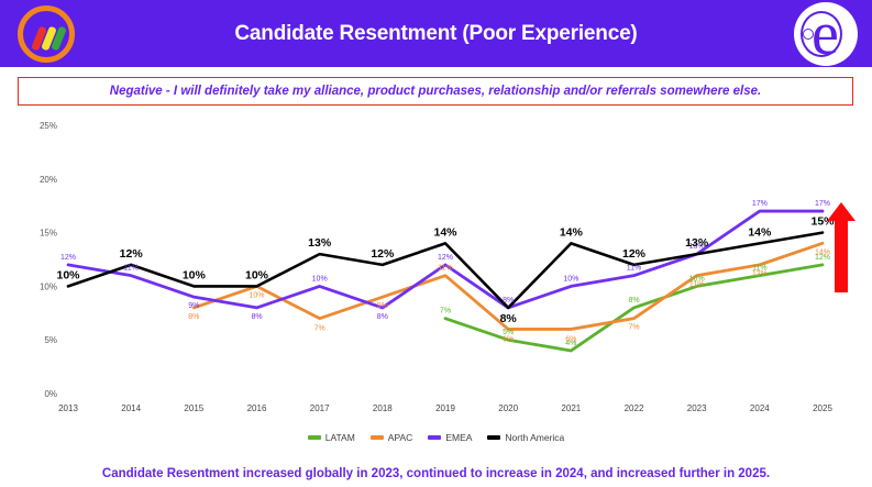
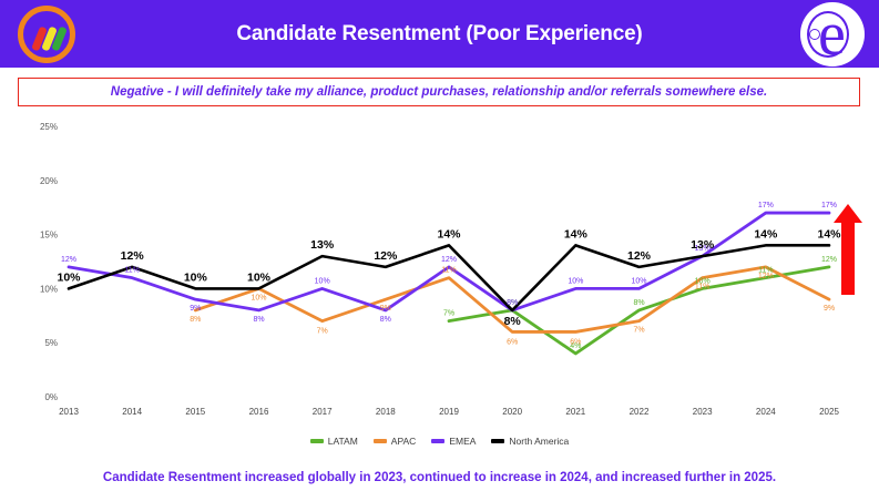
LATAM/2020: 5% -> 8%
EMEA/2022: 11% -> 10%
APAC/2025: 14% -> 9%
North America/2025: 15% -> 14%
